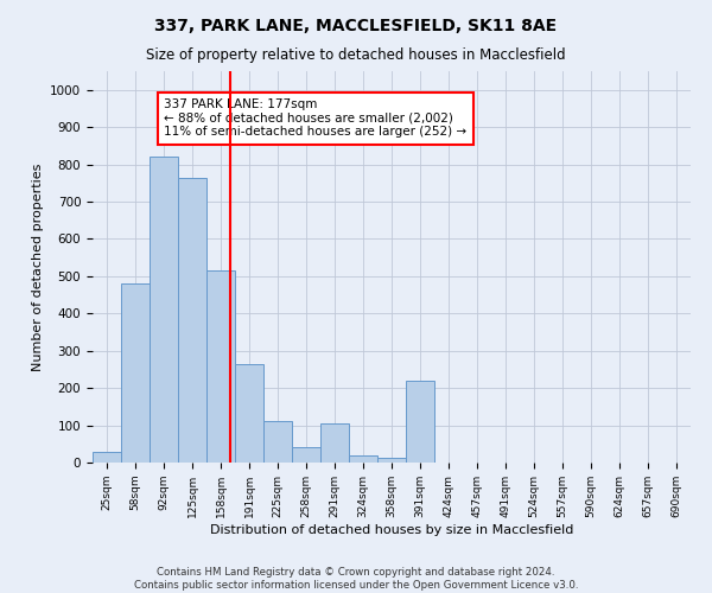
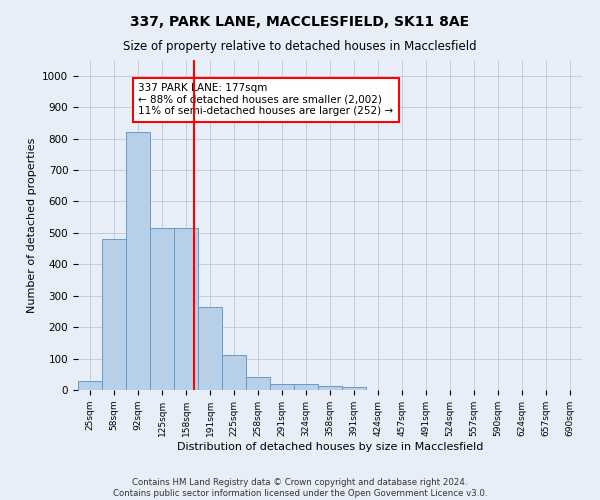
125sqm: 765 -> 515
291sqm: 105 -> 20
391sqm: 220 -> 10
